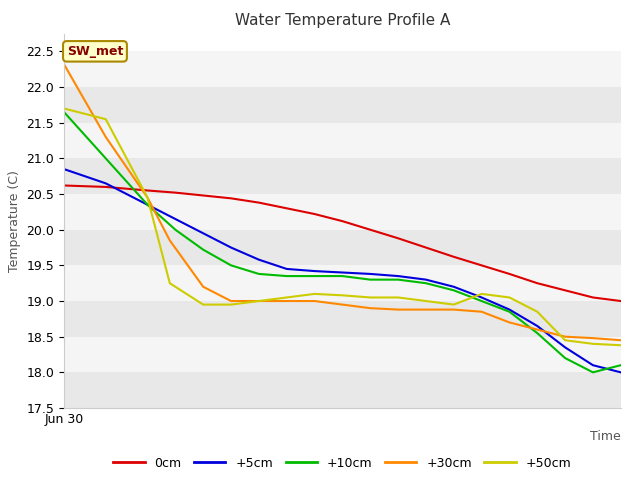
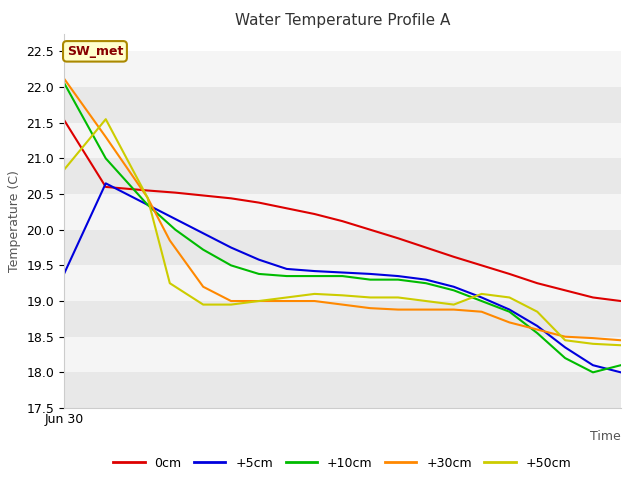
0cm/Jun 30: 20.62 -> 21.54
+5cm/Jun 30: 20.85 -> 19.38
+10cm/Jun 30: 21.65 -> 22.06
+30cm/Jun 30: 22.32 -> 22.12
+50cm/Jun 30: 21.70 -> 20.84
